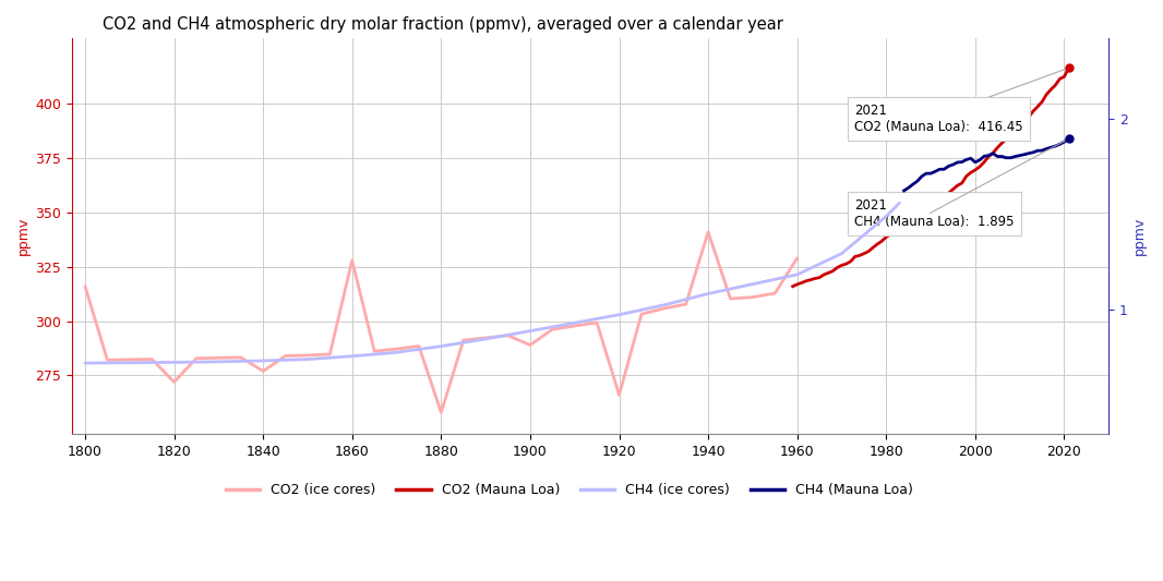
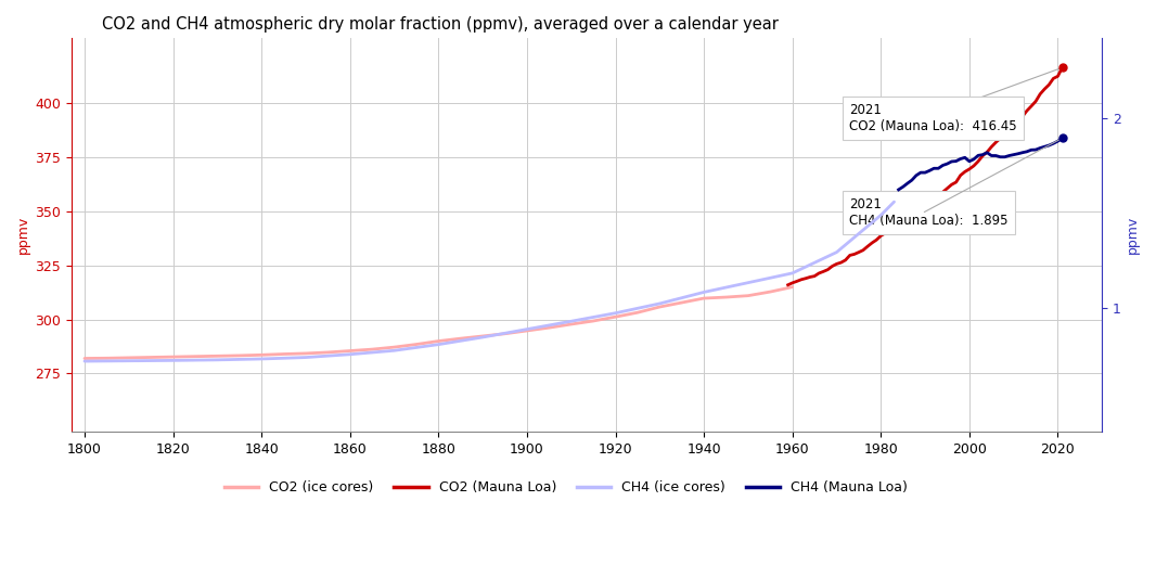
CO2 (ice cores)/1800: 316 -> 282
CO2 (ice cores)/1820: 272 -> 283
CO2 (ice cores)/1840: 277 -> 284
CO2 (ice cores)/1860: 328 -> 286
CO2 (ice cores)/1880: 258 -> 290
CO2 (ice cores)/1900: 289 -> 295
CO2 (ice cores)/1920: 266 -> 301
CO2 (ice cores)/1940: 341 -> 310
CO2 (ice cores)/1960: 329 -> 315
